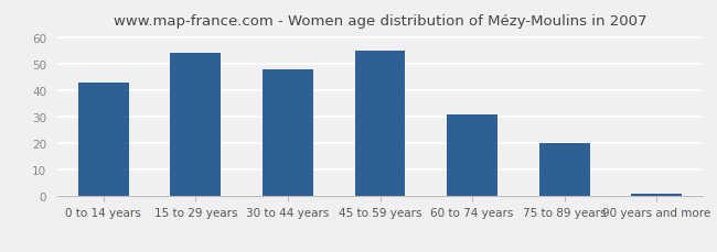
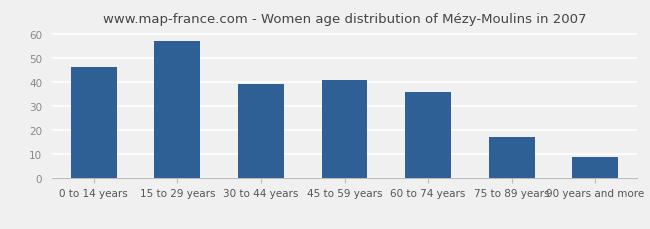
0 to 14 years: 43 -> 46
15 to 29 years: 54 -> 57
30 to 44 years: 48 -> 39
45 to 59 years: 55 -> 41
60 to 74 years: 31 -> 36
75 to 89 years: 20 -> 17
90 years and more: 1 -> 9
